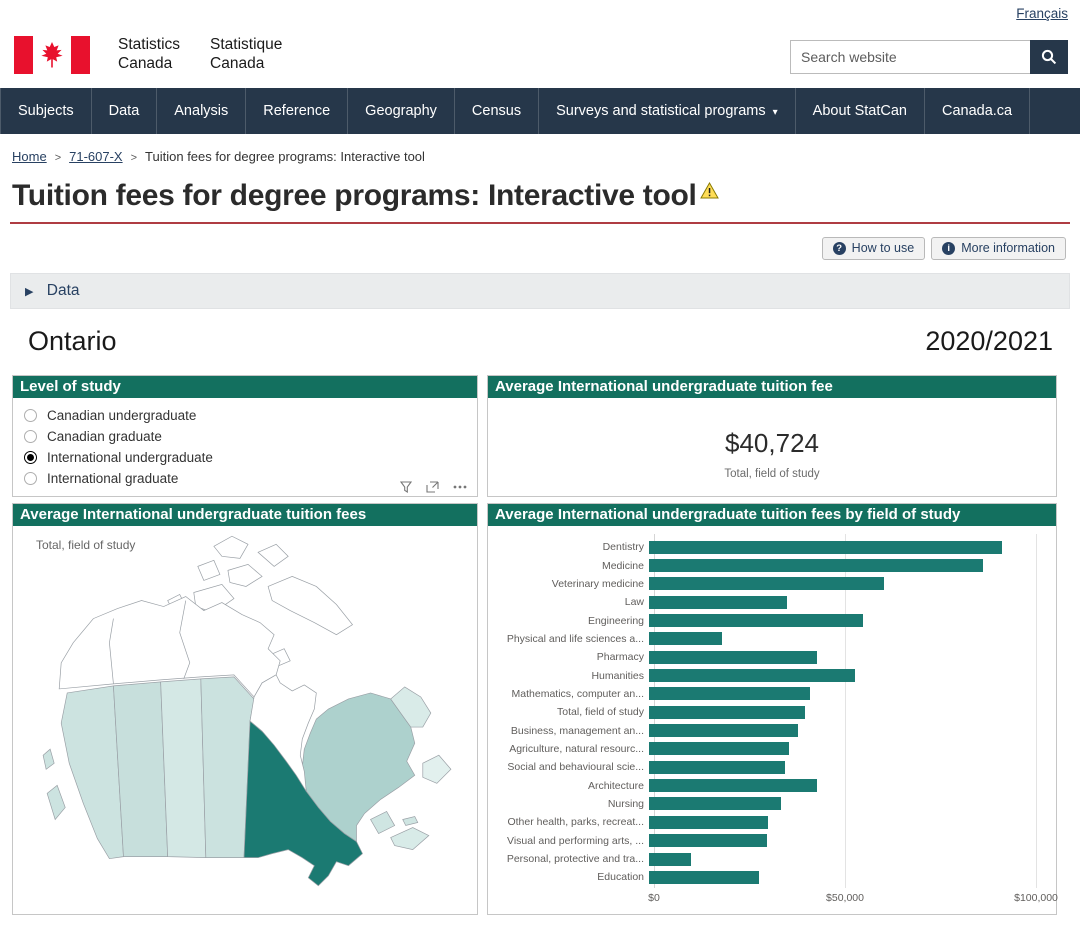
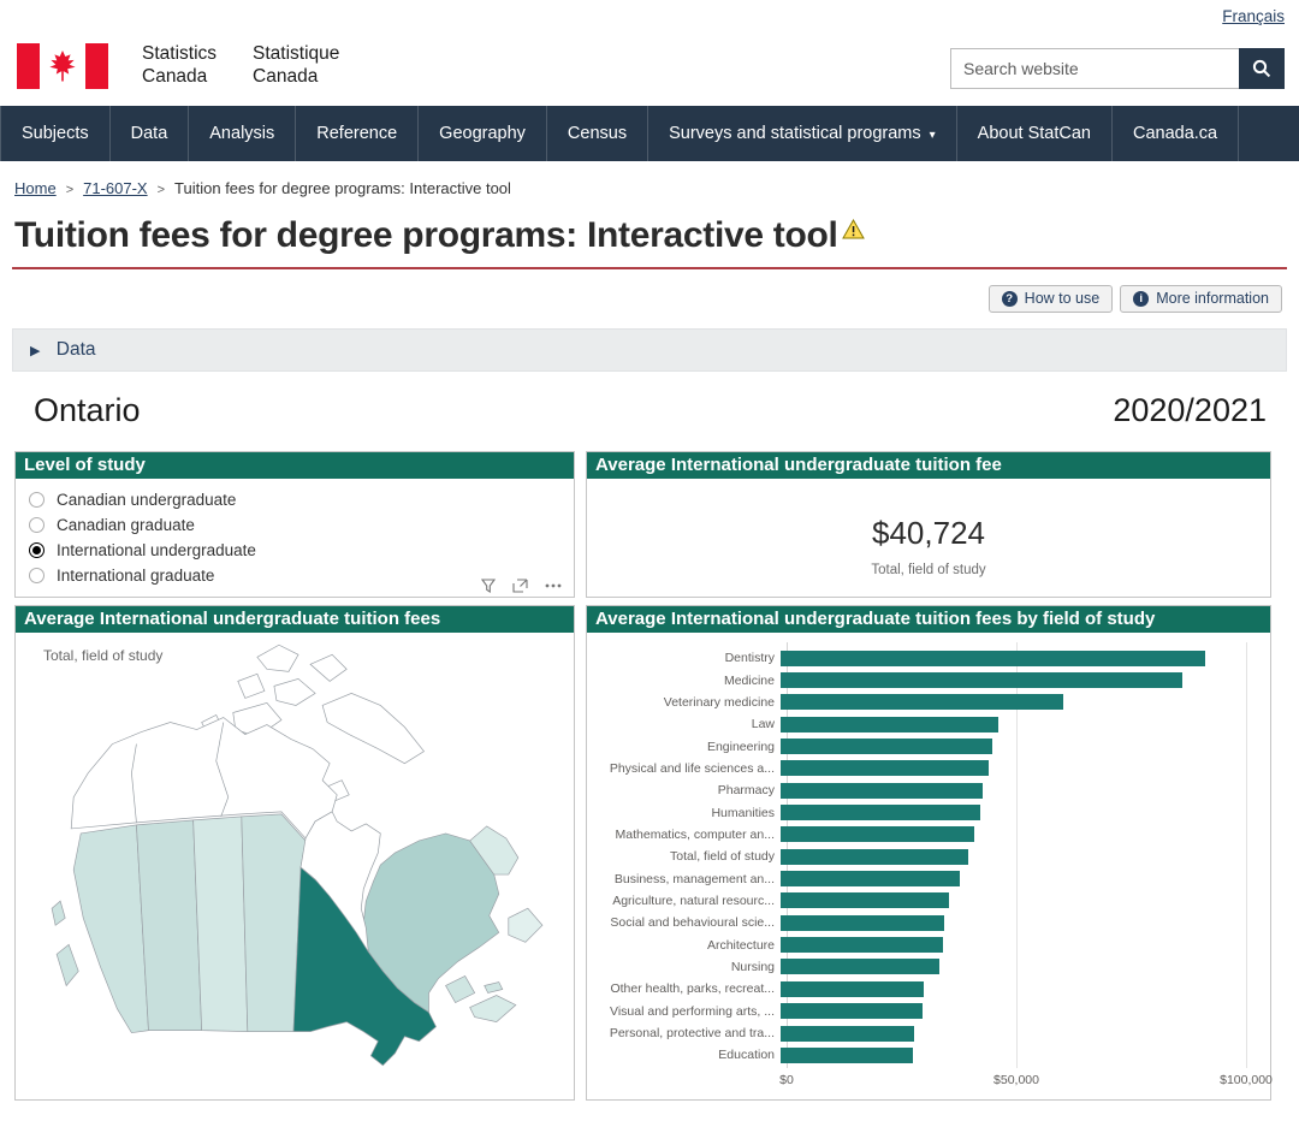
Law: $36000 -> $48000
Engineering: $56000 -> $46000
Physical and life sciences a...: $19000 -> $45000
Humanities: $54000 -> $43000
Architecture: $44000 -> $35000
Personal, protective and tra...: $11000 -> $29000
